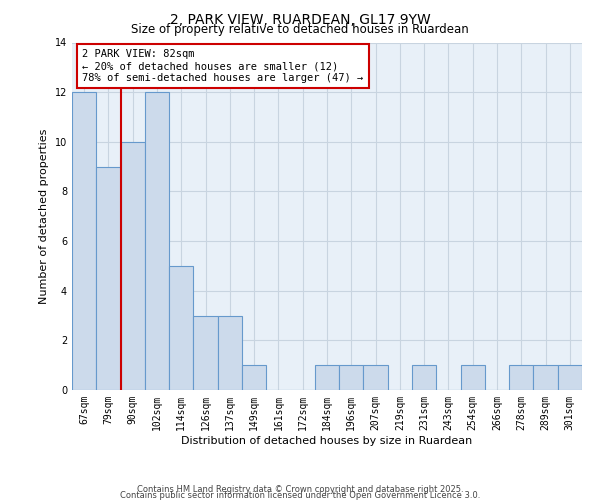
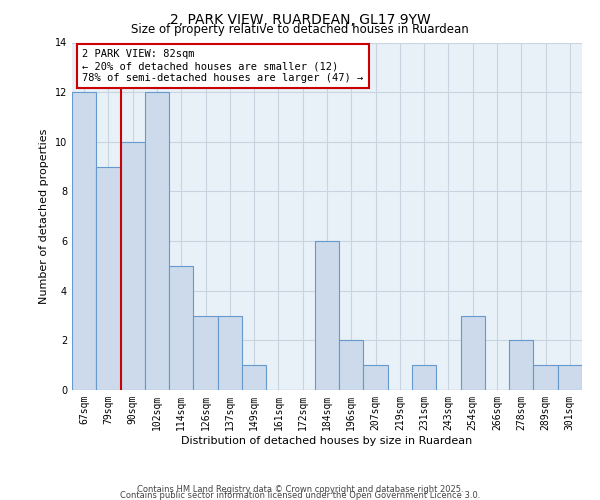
184sqm: 1 -> 6
196sqm: 1 -> 2
254sqm: 1 -> 3
278sqm: 1 -> 2
